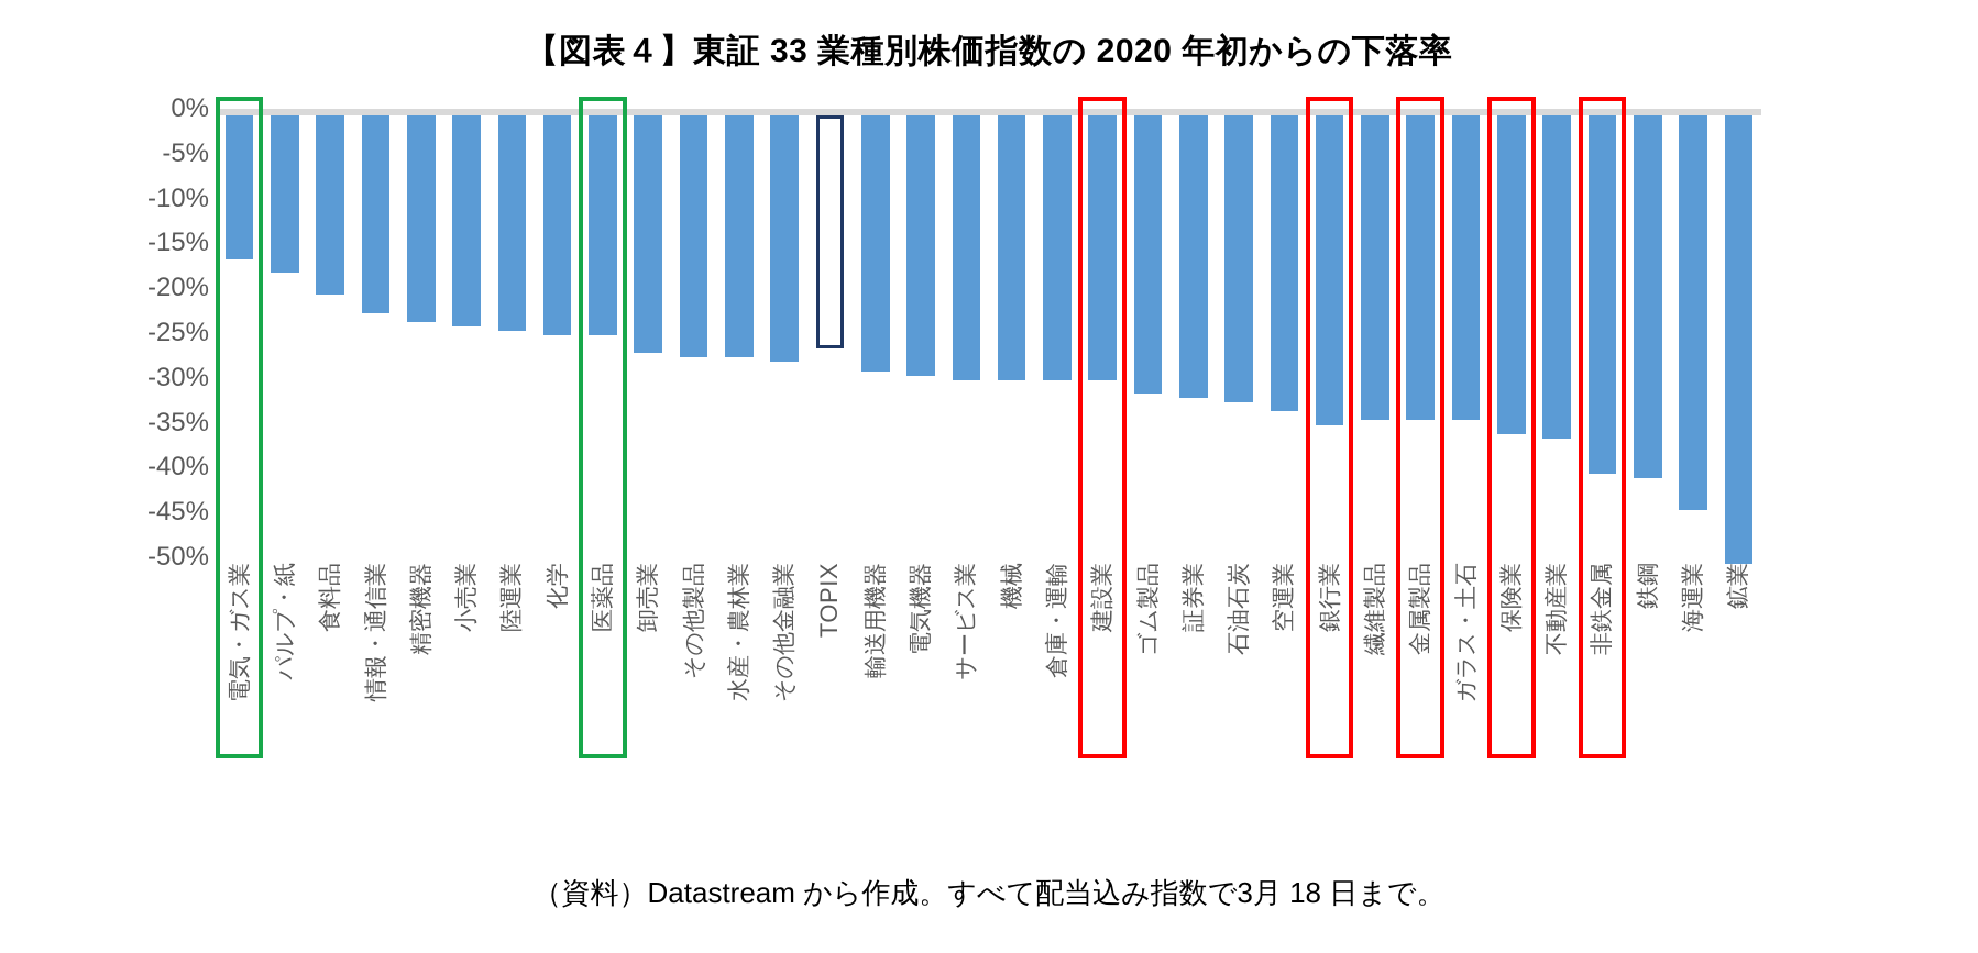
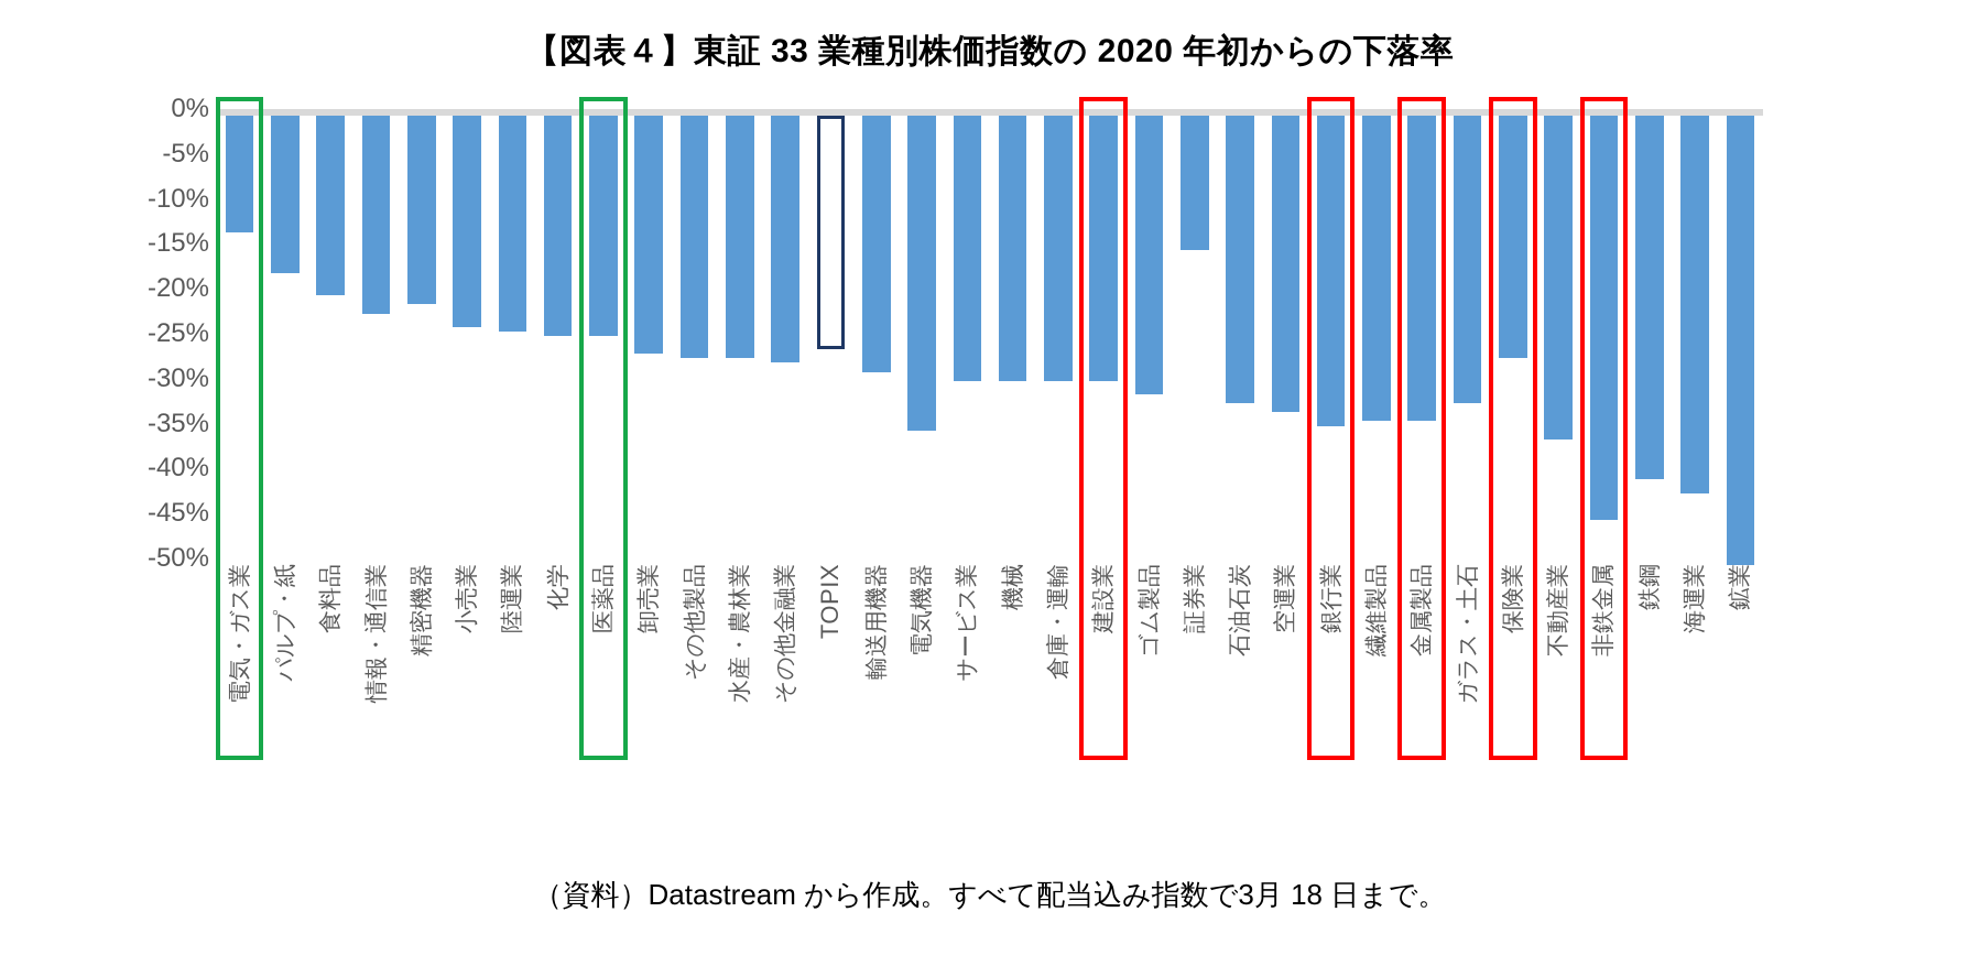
電気・ガス業: -16% -> -13%
精密機器: -23% -> -21%
電気機器: -29% -> -35%
証券業: -32% -> -15%
ガラス・土石: -34% -> -32%
保険業: -36% -> -27%
非鉄金属: -40% -> -45%
海運業: -44% -> -42%
